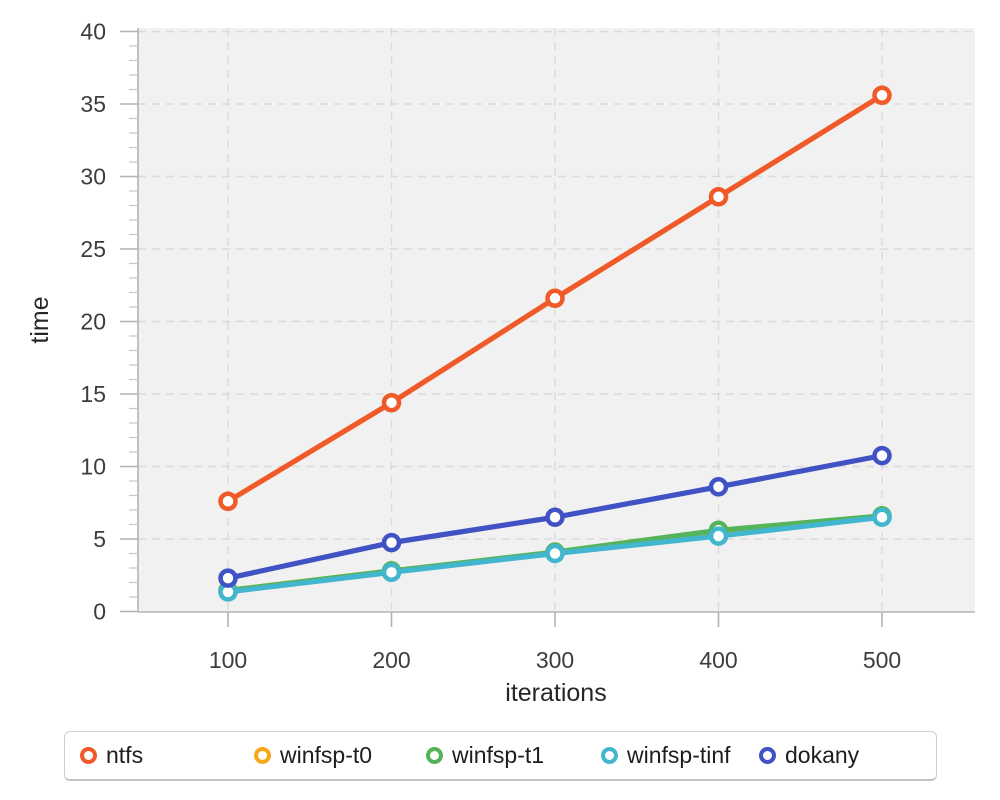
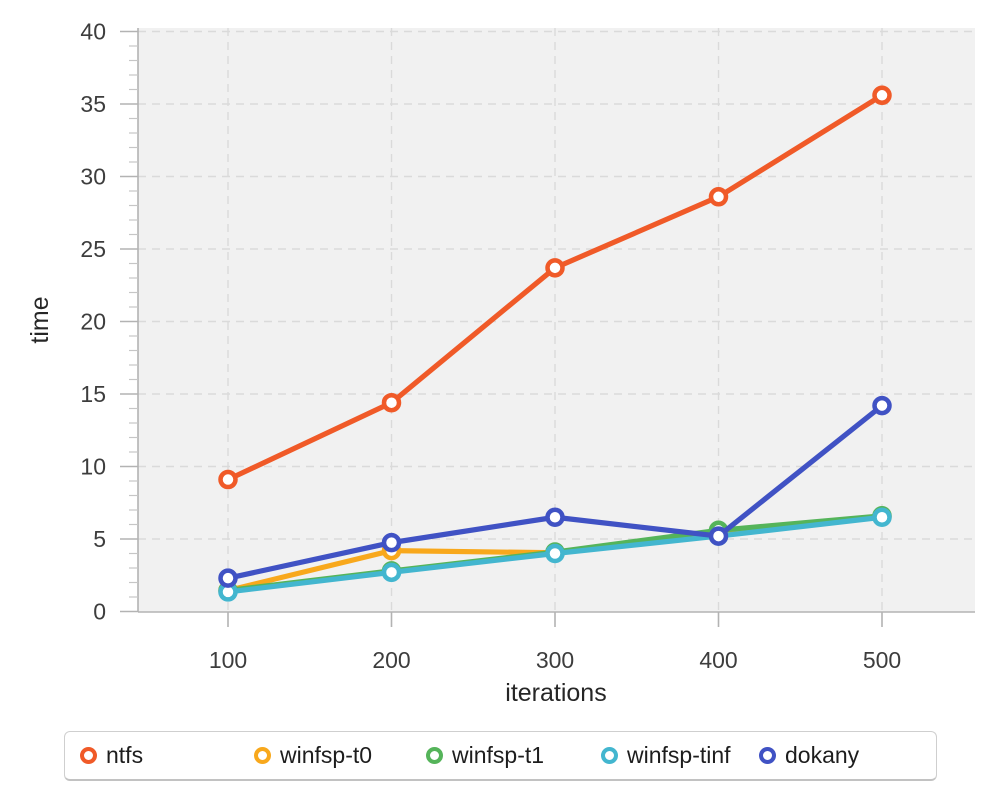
ntfs/100: 7.6 -> 9.1
winfsp-t0/200: 2.8 -> 4.2
ntfs/300: 21.6 -> 23.7
dokany/400: 8.6 -> 5.2
dokany/500: 10.8 -> 14.2
